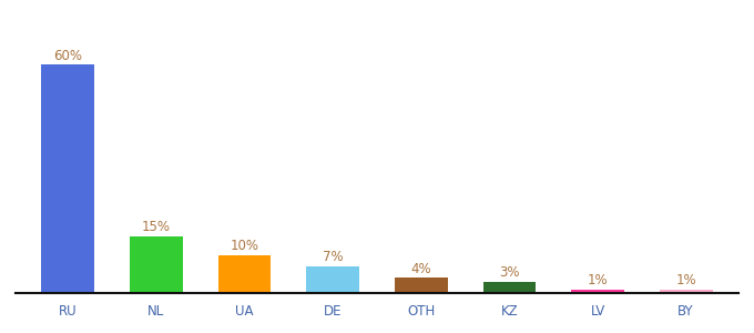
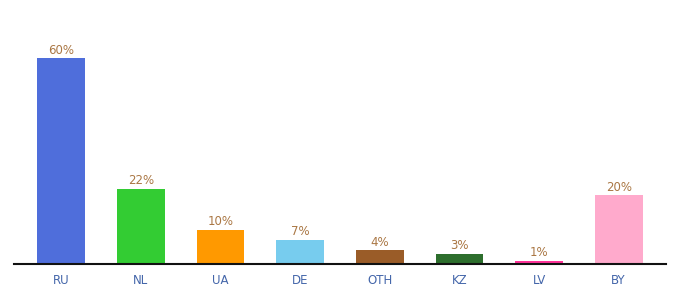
NL: 15% -> 22%
BY: 1% -> 20%
